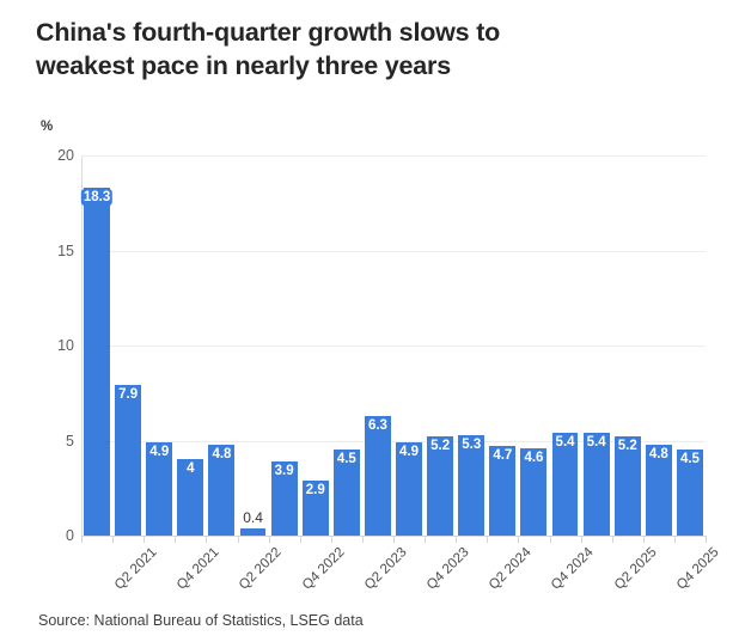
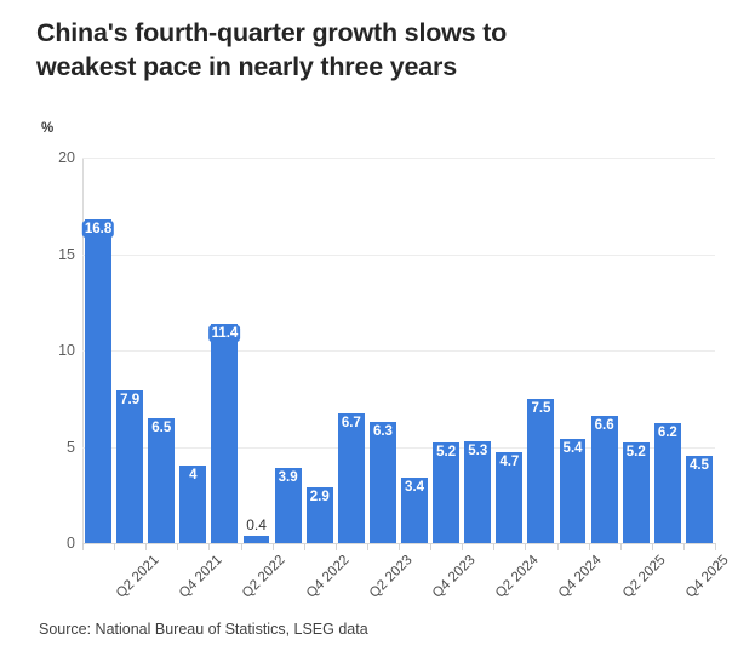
Q2 2021: 18.3 -> 16.8
Q4 2021: 4.9 -> 6.5
Q2 2022: 4.8 -> 11.4
Q2 2023: 4.5 -> 6.7
Q4 2023: 4.9 -> 3.4
Q4 2024: 4.6 -> 7.5
Q2 2025: 5.4 -> 6.6
Q4 2025: 4.8 -> 6.2
